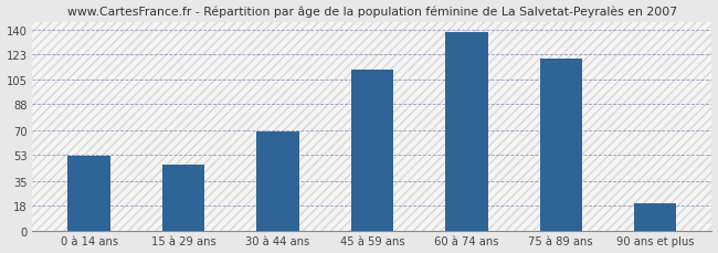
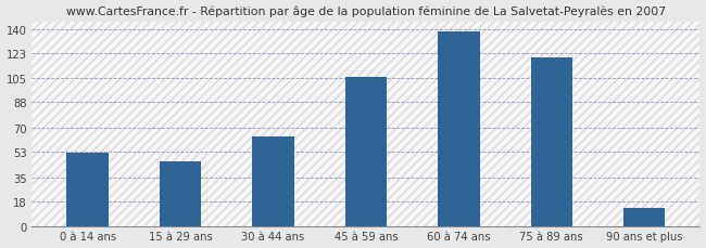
30 à 44 ans: 69 -> 64
45 à 59 ans: 112 -> 106
90 ans et plus: 19 -> 13
